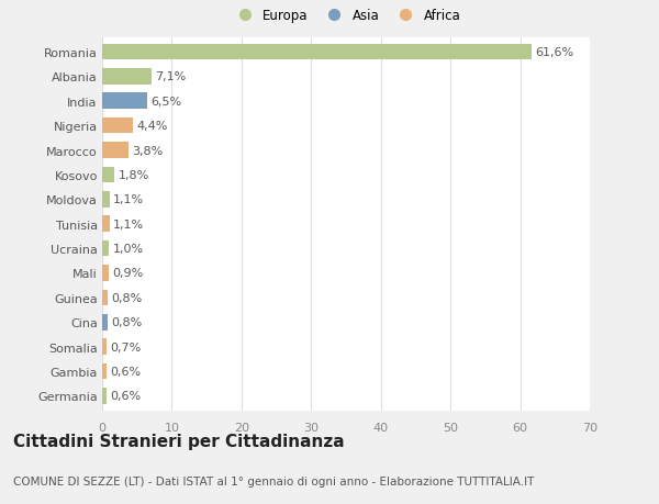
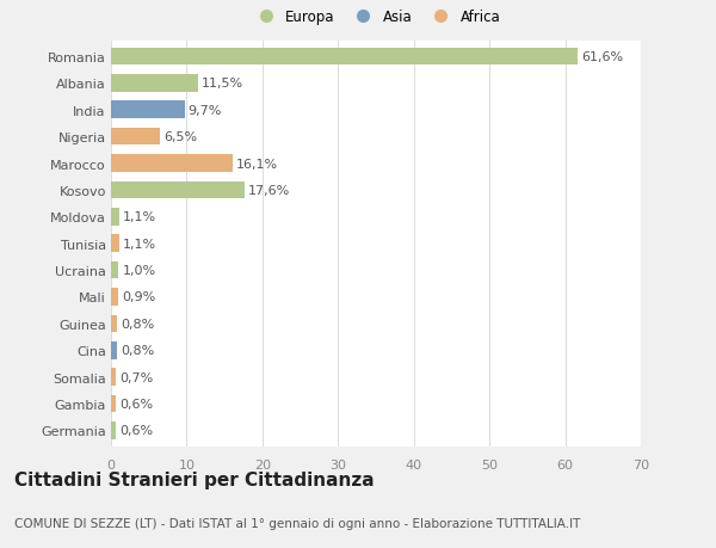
Albania: 7,1% -> 11,5%
India: 6,5% -> 9,7%
Nigeria: 4,4% -> 6,5%
Marocco: 3,8% -> 16,1%
Kosovo: 1,8% -> 17,6%
